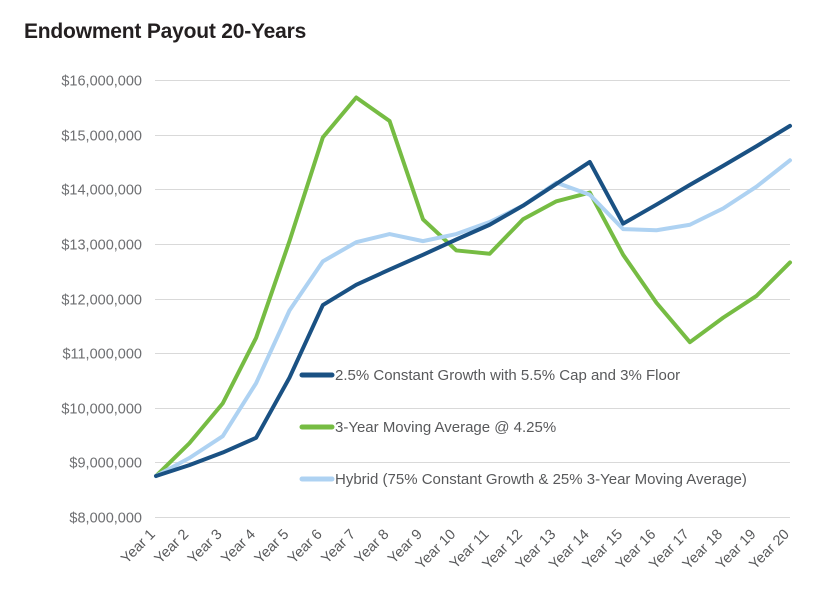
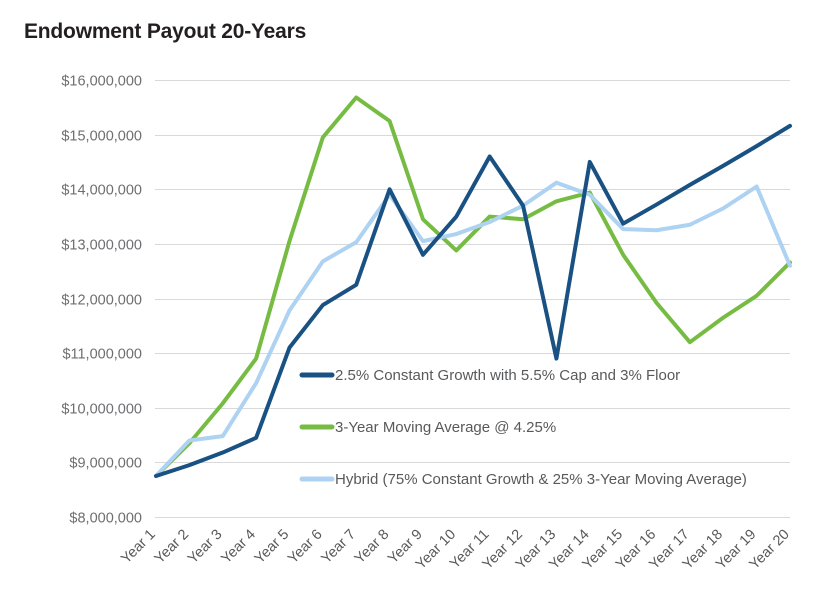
Hybrid (75% Constant Growth & 25% 3-Year Moving Average)/Year 2: $9100000 -> $9400000
3-Year Moving Average @ 4.25%/Year 4: $11300000 -> $10900000
2.5% Constant Growth with 5.5% Cap and 3% Floor/Year 5: $10600000 -> $11100000
2.5% Constant Growth with 5.5% Cap and 3% Floor/Year 8: $12500000 -> $14000000
Hybrid (75% Constant Growth & 25% 3-Year Moving Average)/Year 8: $13200000 -> $13900000
2.5% Constant Growth with 5.5% Cap and 3% Floor/Year 10: $13100000 -> $13500000
2.5% Constant Growth with 5.5% Cap and 3% Floor/Year 11: $13400000 -> $14600000
3-Year Moving Average @ 4.25%/Year 11: $12800000 -> $13500000
2.5% Constant Growth with 5.5% Cap and 3% Floor/Year 13: $14100000 -> $10900000
Hybrid (75% Constant Growth & 25% 3-Year Moving Average)/Year 20: $14500000 -> $12600000
